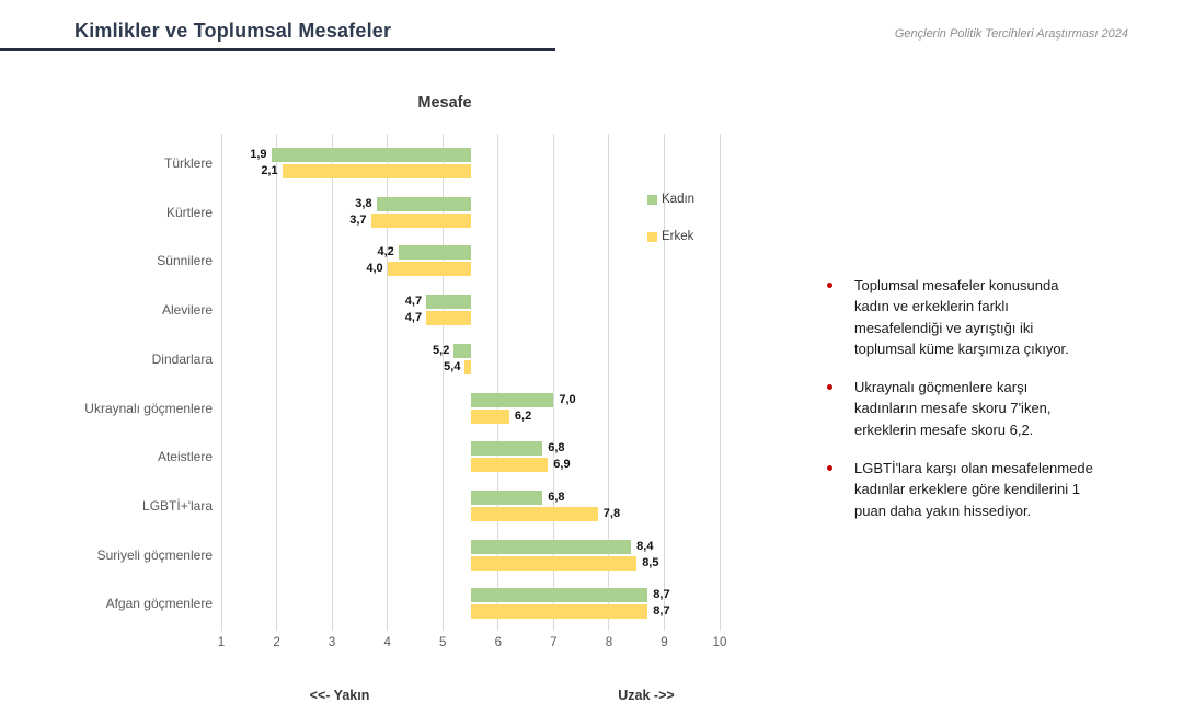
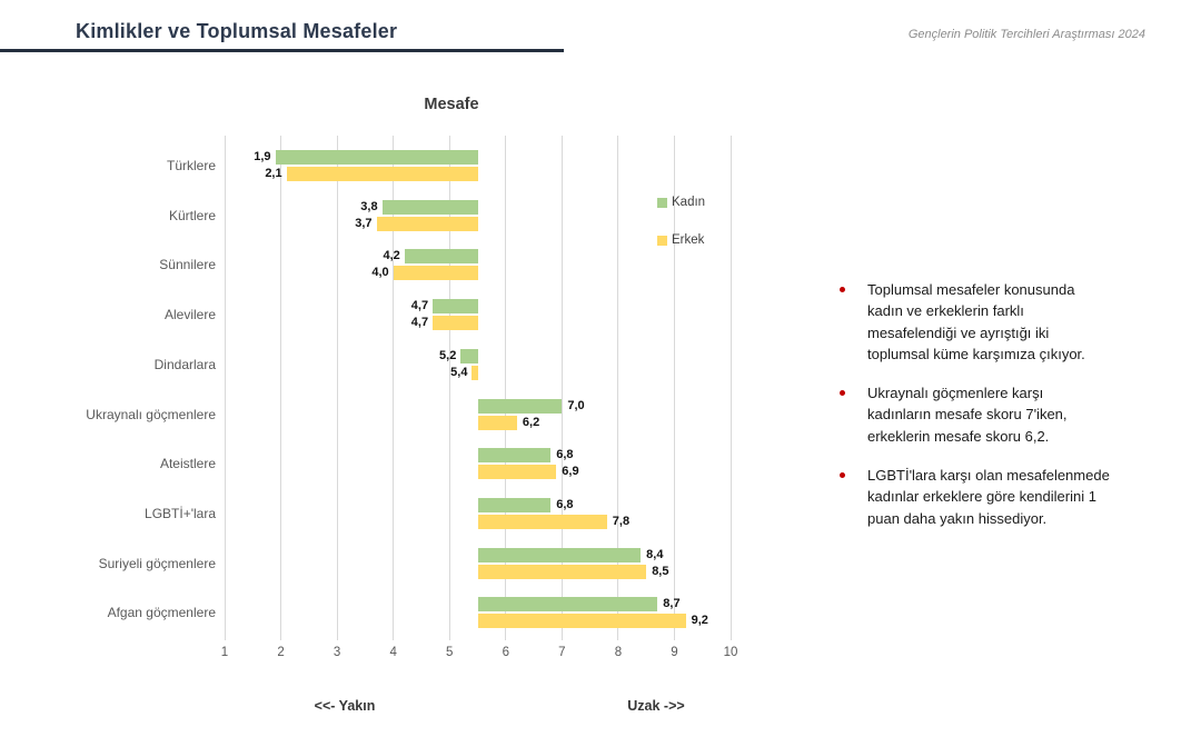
Erkek/Afgan göçmenlere: 8,7 -> 9,2
